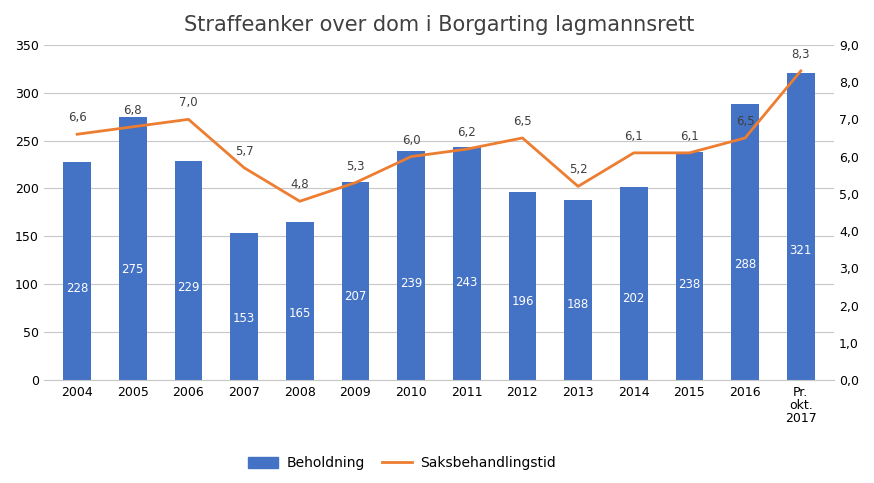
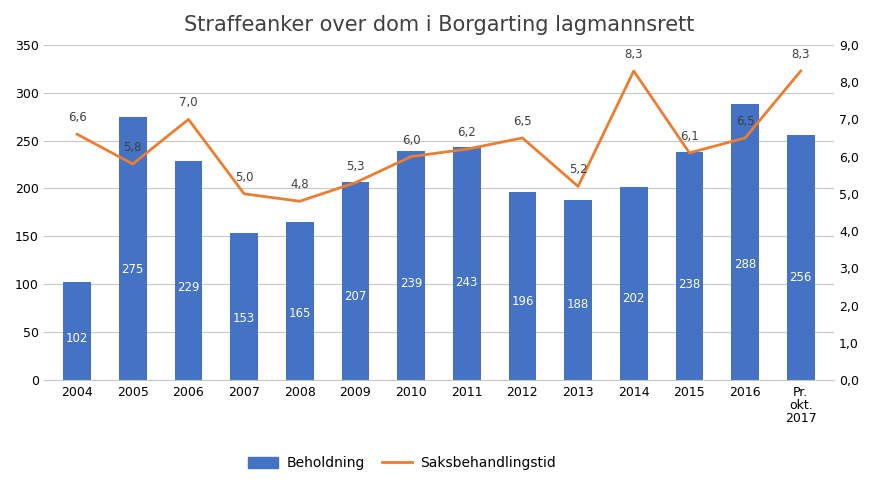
Beholdning/2004: 228 -> 102
Saksbehandlingstid/2005: 6,8 -> 5,8
Saksbehandlingstid/2007: 5,7 -> 5,0
Saksbehandlingstid/2014: 6,1 -> 8,3
Beholdning/Pr. okt. 2017: 321 -> 256
